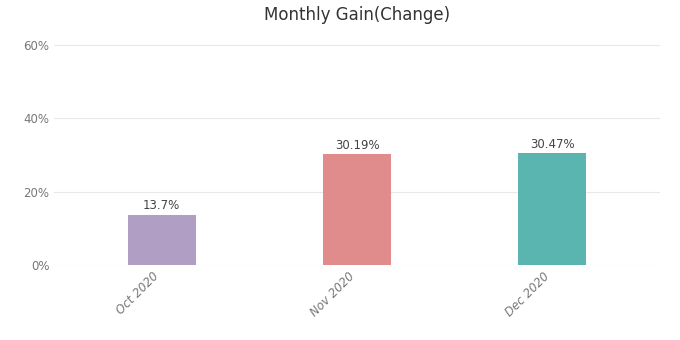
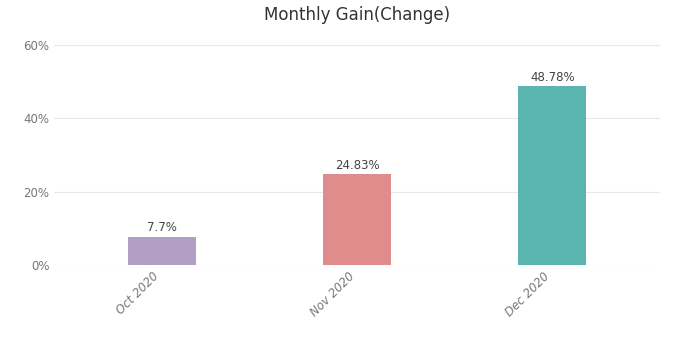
Oct 2020: 13.7% -> 7.7%
Nov 2020: 30.19% -> 24.83%
Dec 2020: 30.47% -> 48.78%
